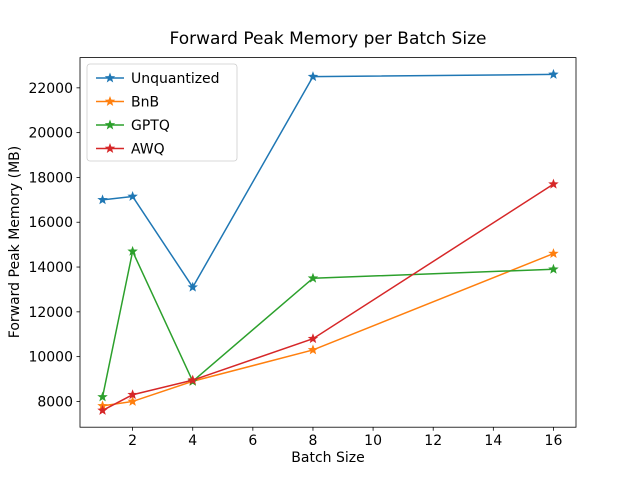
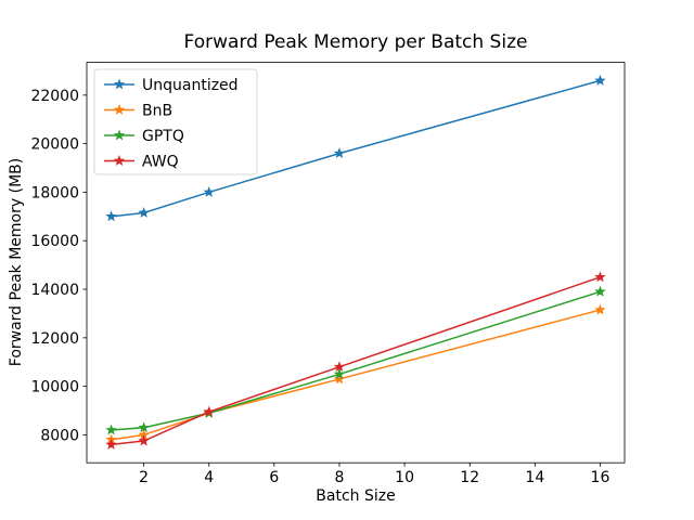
GPTQ/2: 14700 -> 8300
AWQ/2: 8300 -> 7800
Unquantized/4: 13100 -> 18000
Unquantized/8: 22500 -> 19600
GPTQ/8: 13500 -> 10500
BnB/16: 14600 -> 13200
AWQ/16: 17700 -> 14500
